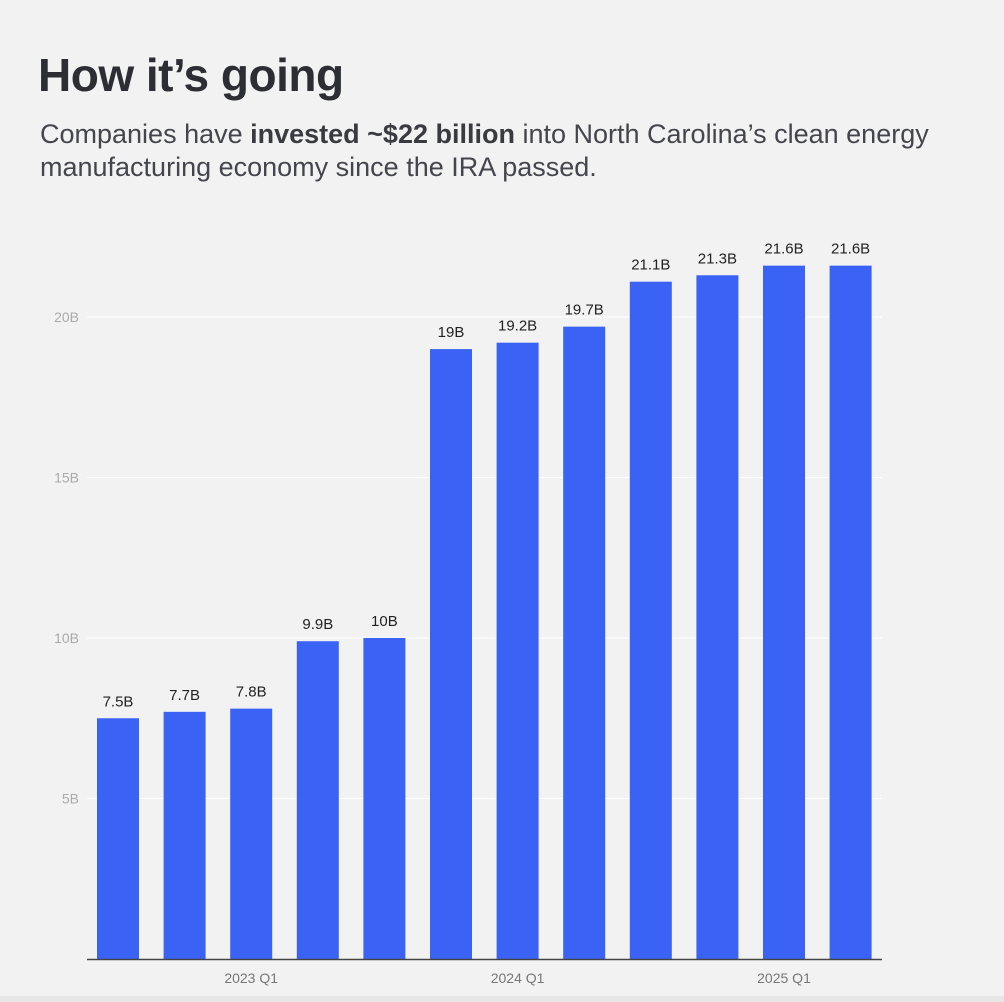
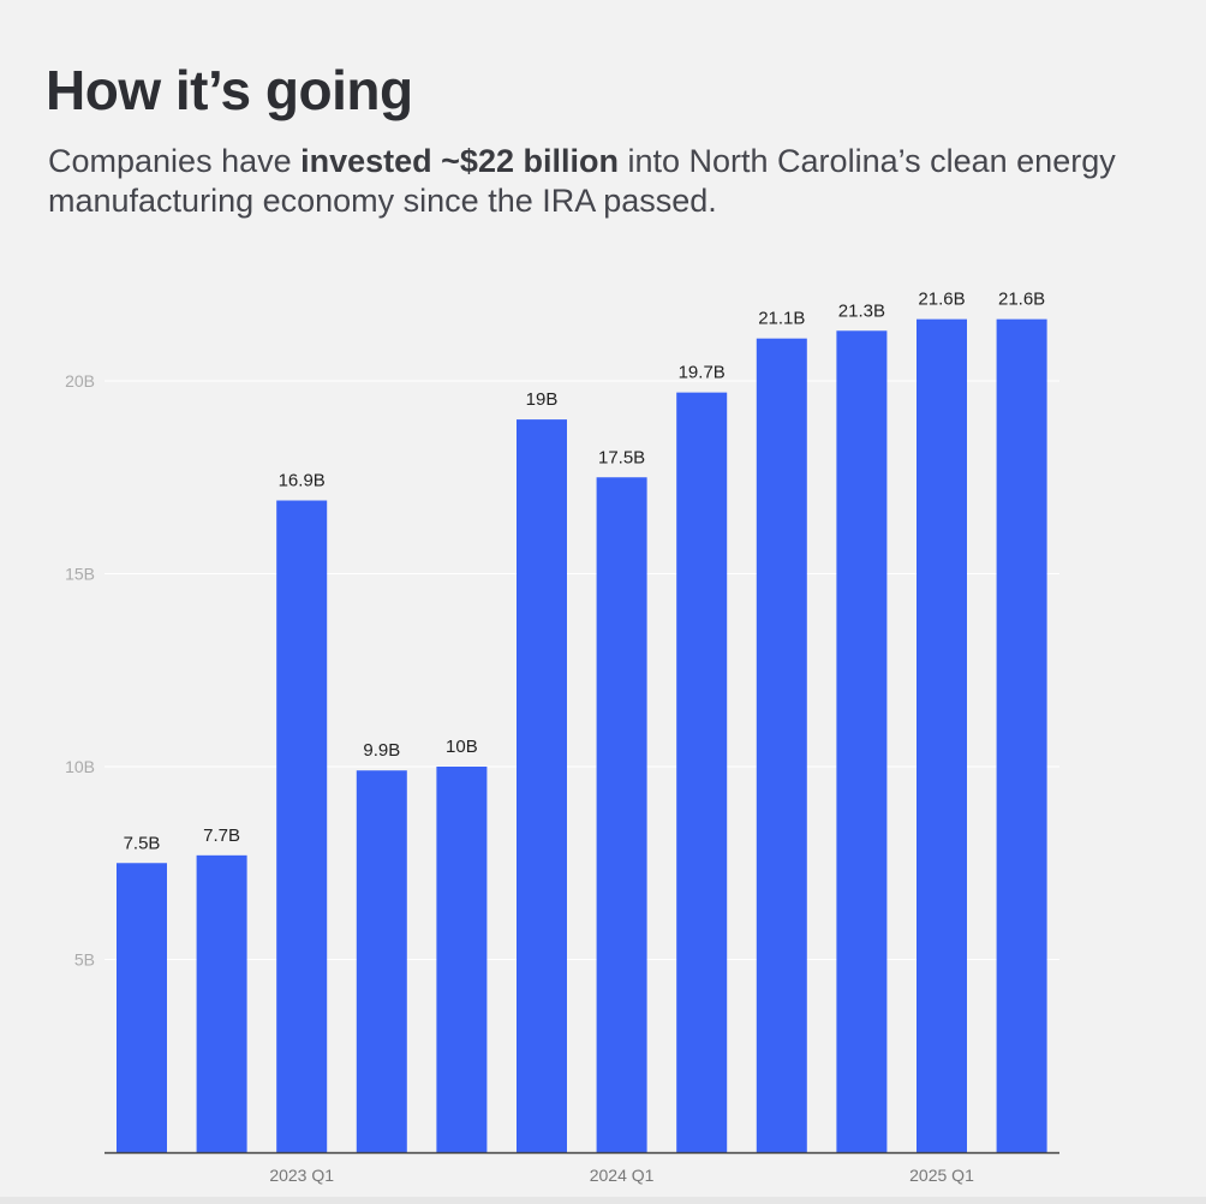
2023 Q1: 7.8B -> 16.9B
2024 Q1: 19.2B -> 17.5B
